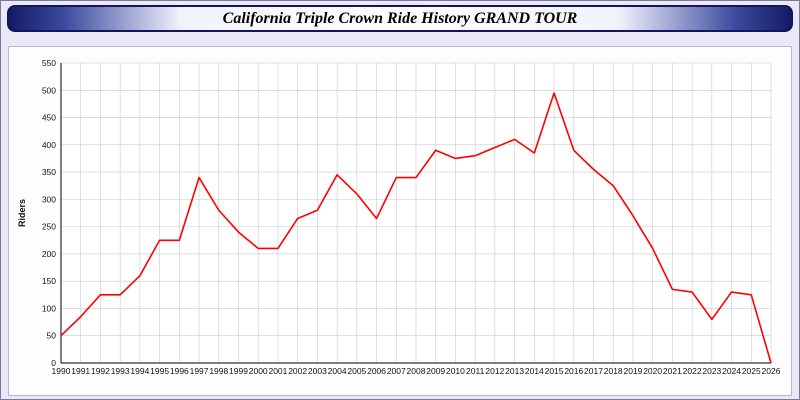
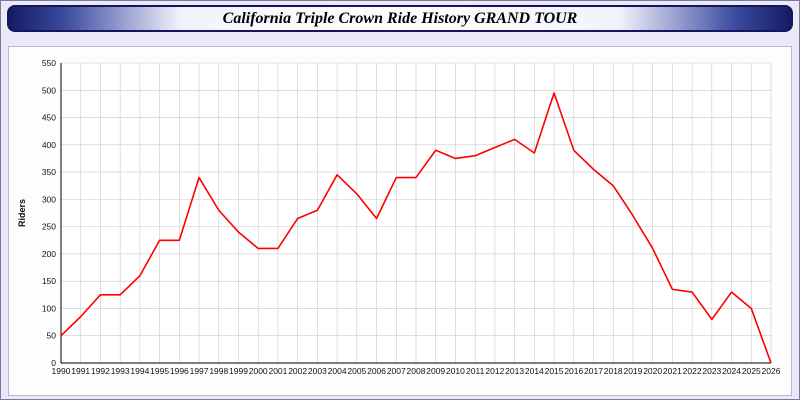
2025: 120 -> 100
